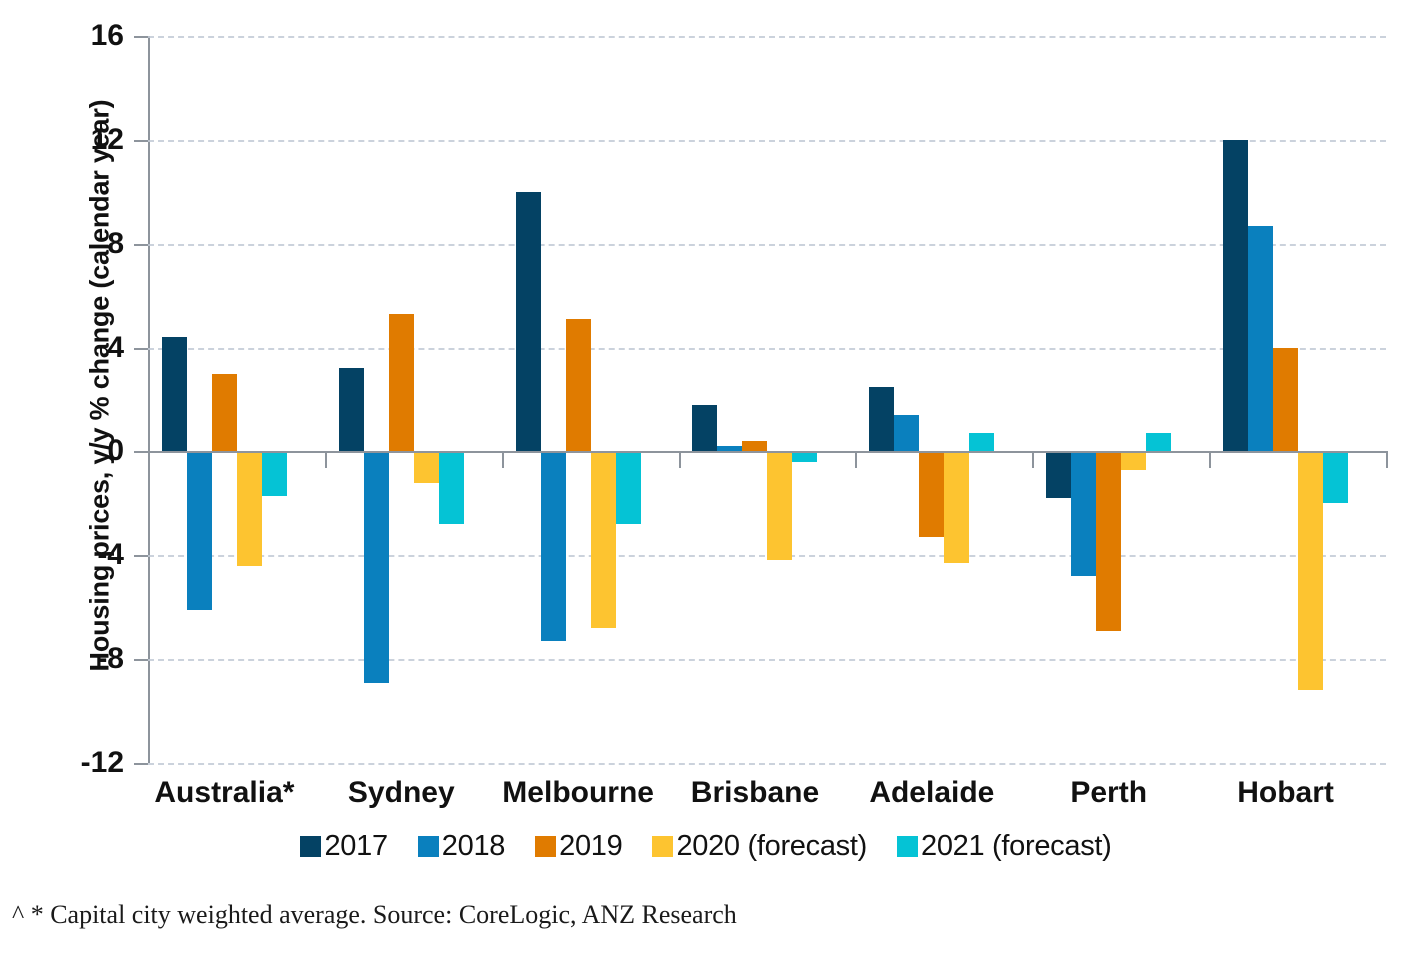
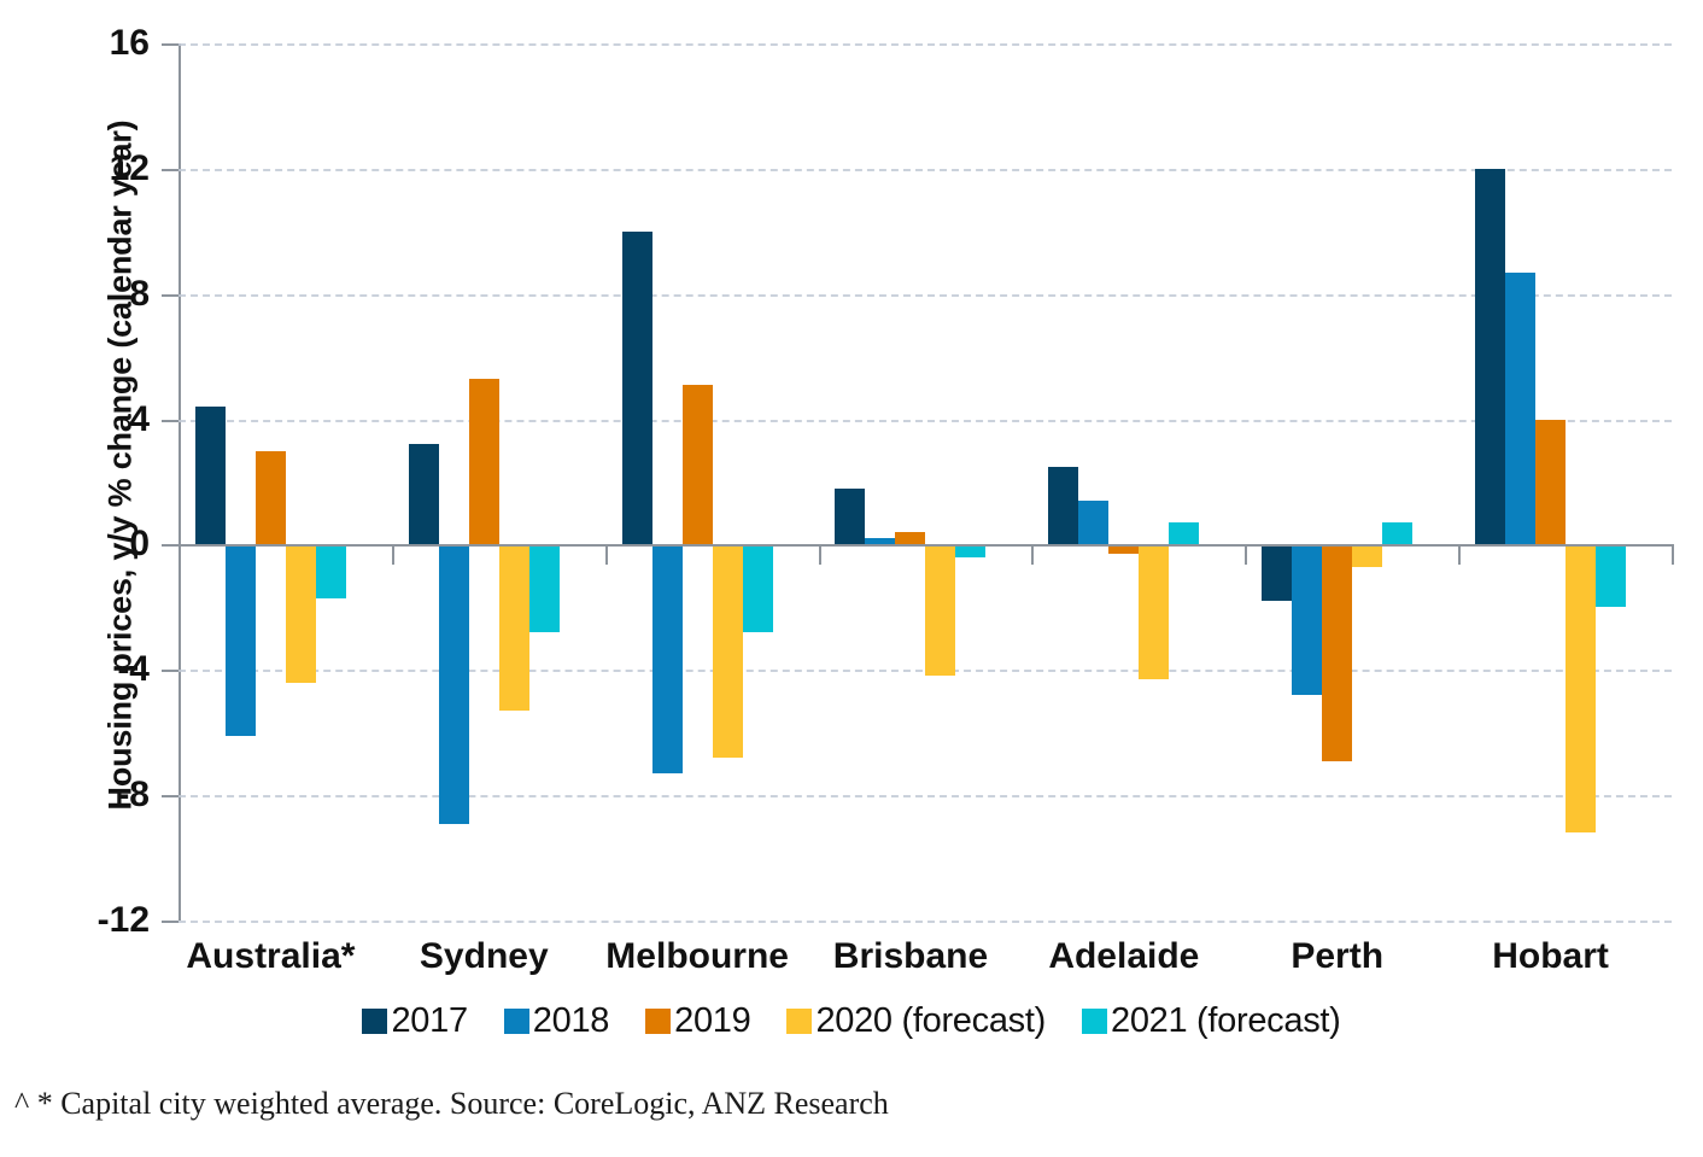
2020 (forecast)/Sydney: -1.2 -> -5.3
2019/Adelaide: -3.3 -> -0.3
